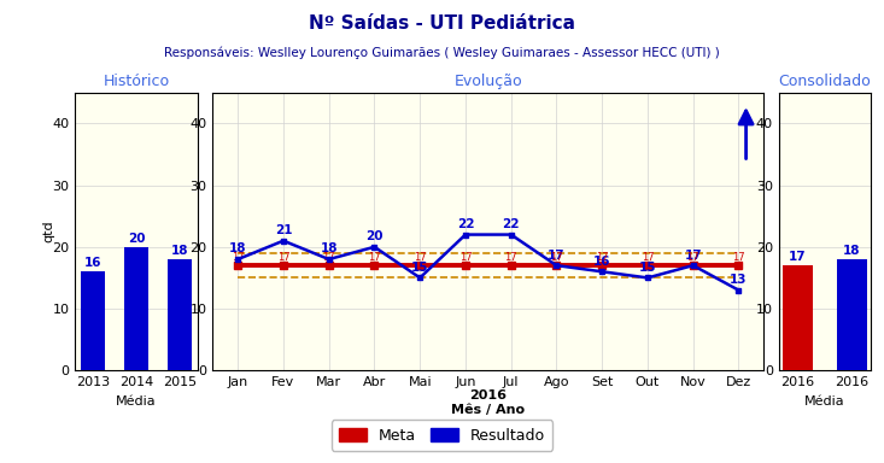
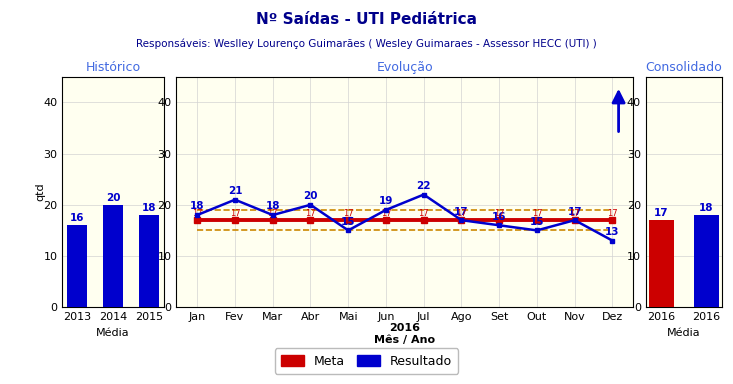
Evolução/Resultado/Jun: 22 -> 19
